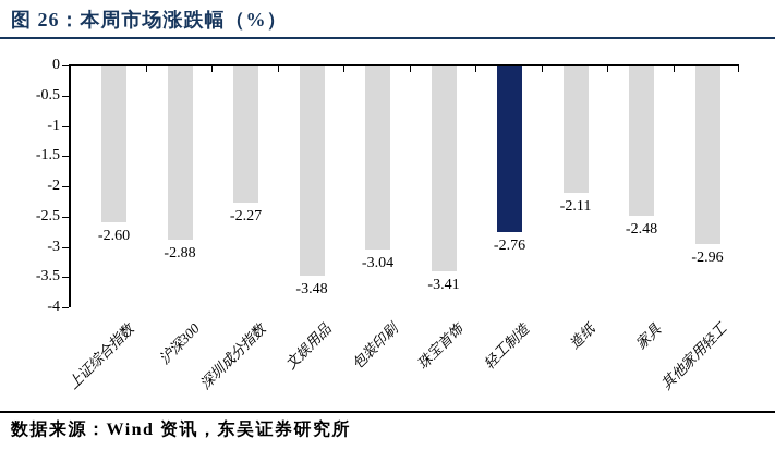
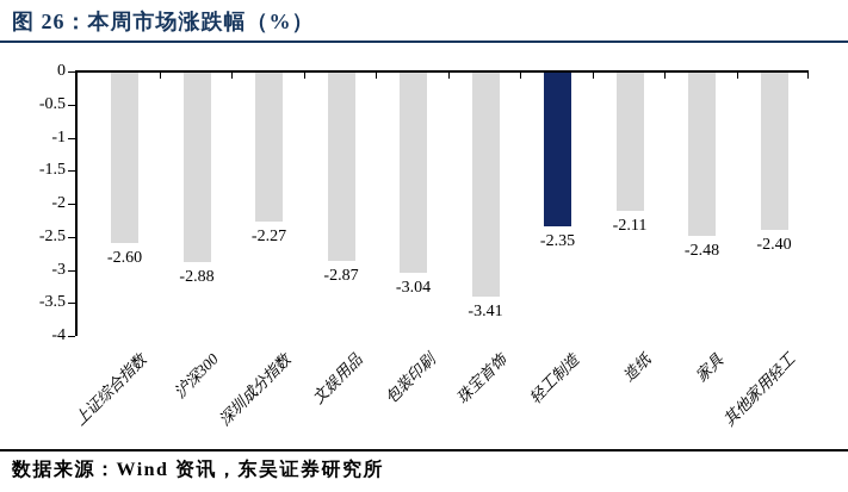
文娱用品: -3.48 -> -2.87
轻工制造: -2.76 -> -2.35
其他家用轻工: -2.96 -> -2.40
